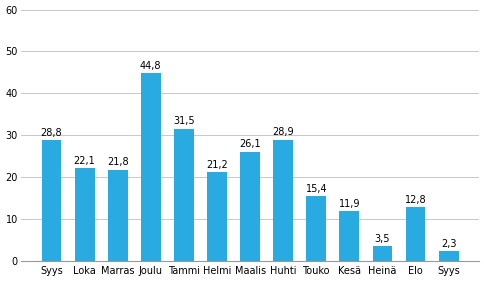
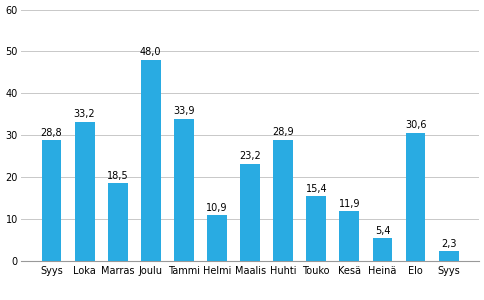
Loka: 22,1 -> 33,2
Marras: 21,8 -> 18,5
Joulu: 44,8 -> 48,0
Tammi: 31,5 -> 33,9
Helmi: 21,2 -> 10,9
Maalis: 26,1 -> 23,2
Heinä: 3,5 -> 5,4
Elo: 12,8 -> 30,6
